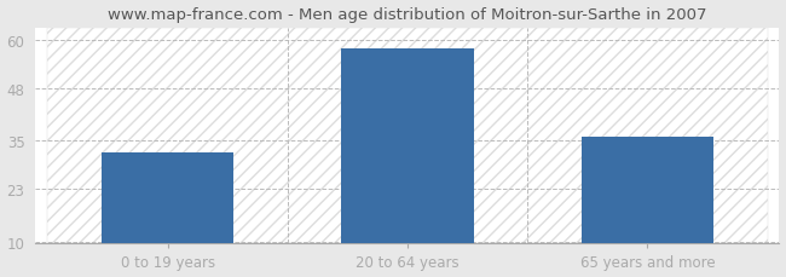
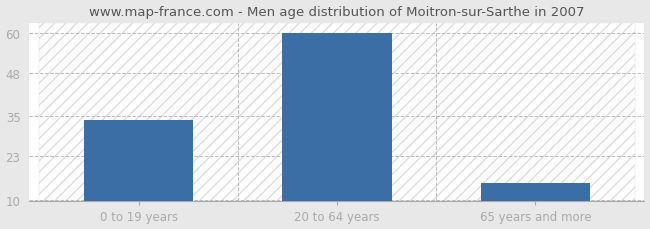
0 to 19 years: 32 -> 34
20 to 64 years: 58 -> 60
65 years and more: 36 -> 15
